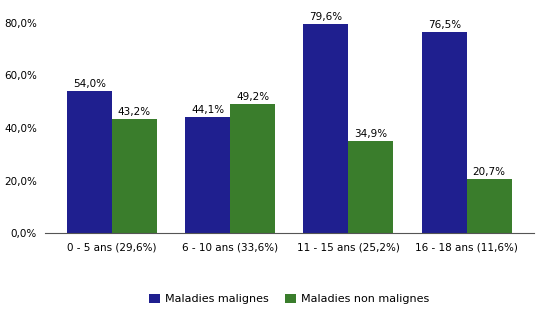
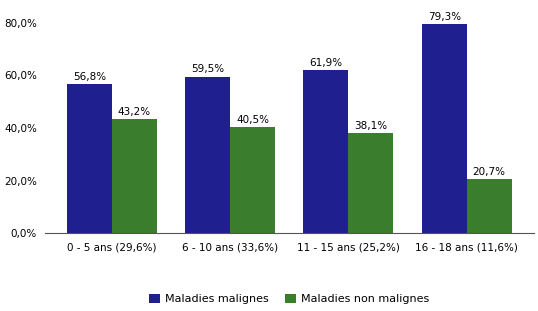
Maladies malignes/0 - 5 ans (29,6%): 54,0% -> 56,8%
Maladies malignes/6 - 10 ans (33,6%): 44,1% -> 59,5%
Maladies non malignes/6 - 10 ans (33,6%): 49,2% -> 40,5%
Maladies malignes/11 - 15 ans (25,2%): 79,6% -> 61,9%
Maladies non malignes/11 - 15 ans (25,2%): 34,9% -> 38,1%
Maladies malignes/16 - 18 ans (11,6%): 76,5% -> 79,3%
